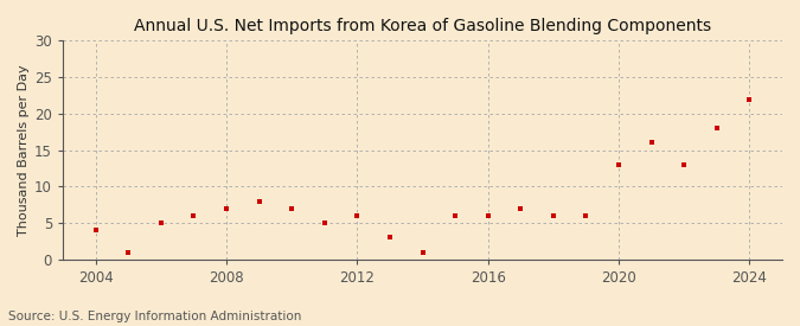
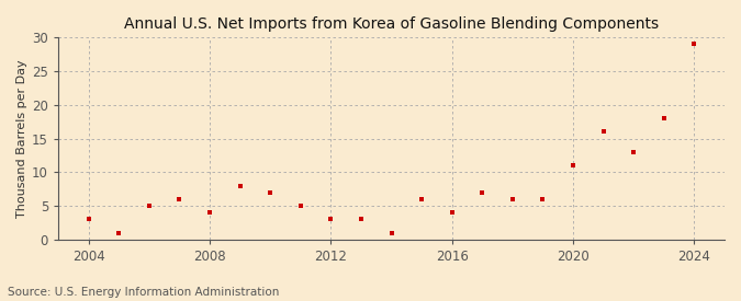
2004: 4 -> 3
2008: 7 -> 4
2012: 6 -> 3
2016: 6 -> 4
2020: 13 -> 11
2024: 22 -> 29
